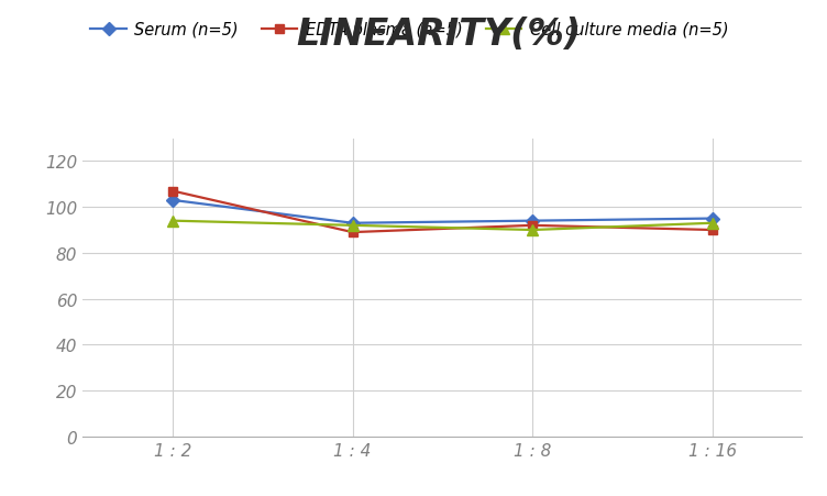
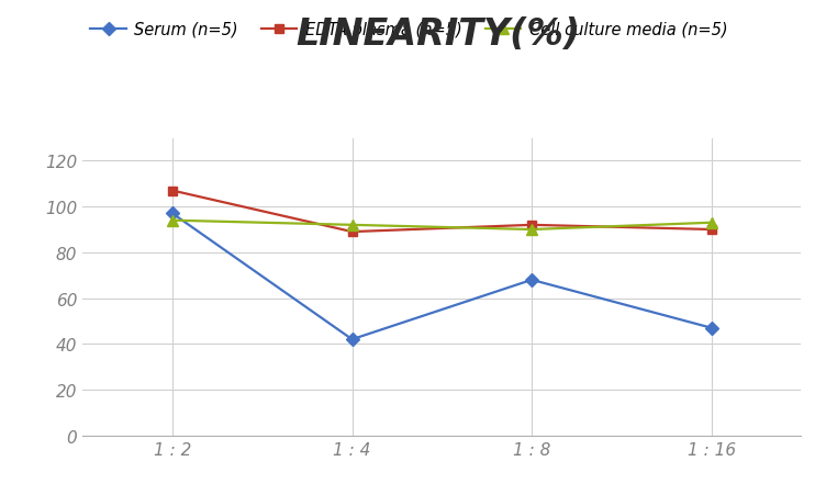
Serum (n=5)/1 : 2: 103 -> 97
Serum (n=5)/1 : 4: 93 -> 42
Serum (n=5)/1 : 8: 94 -> 68
Serum (n=5)/1 : 16: 95 -> 47
